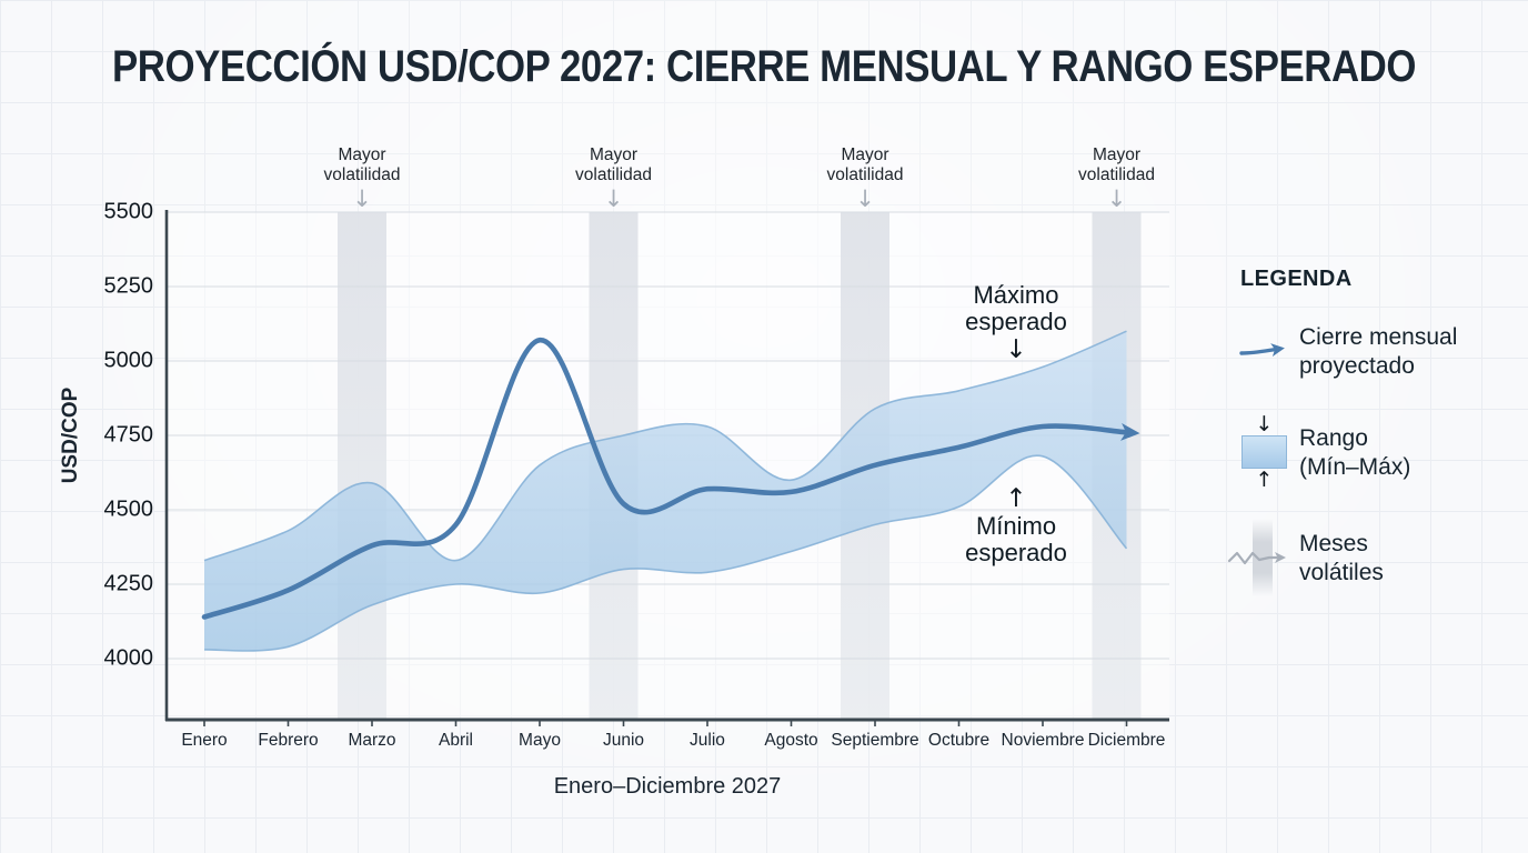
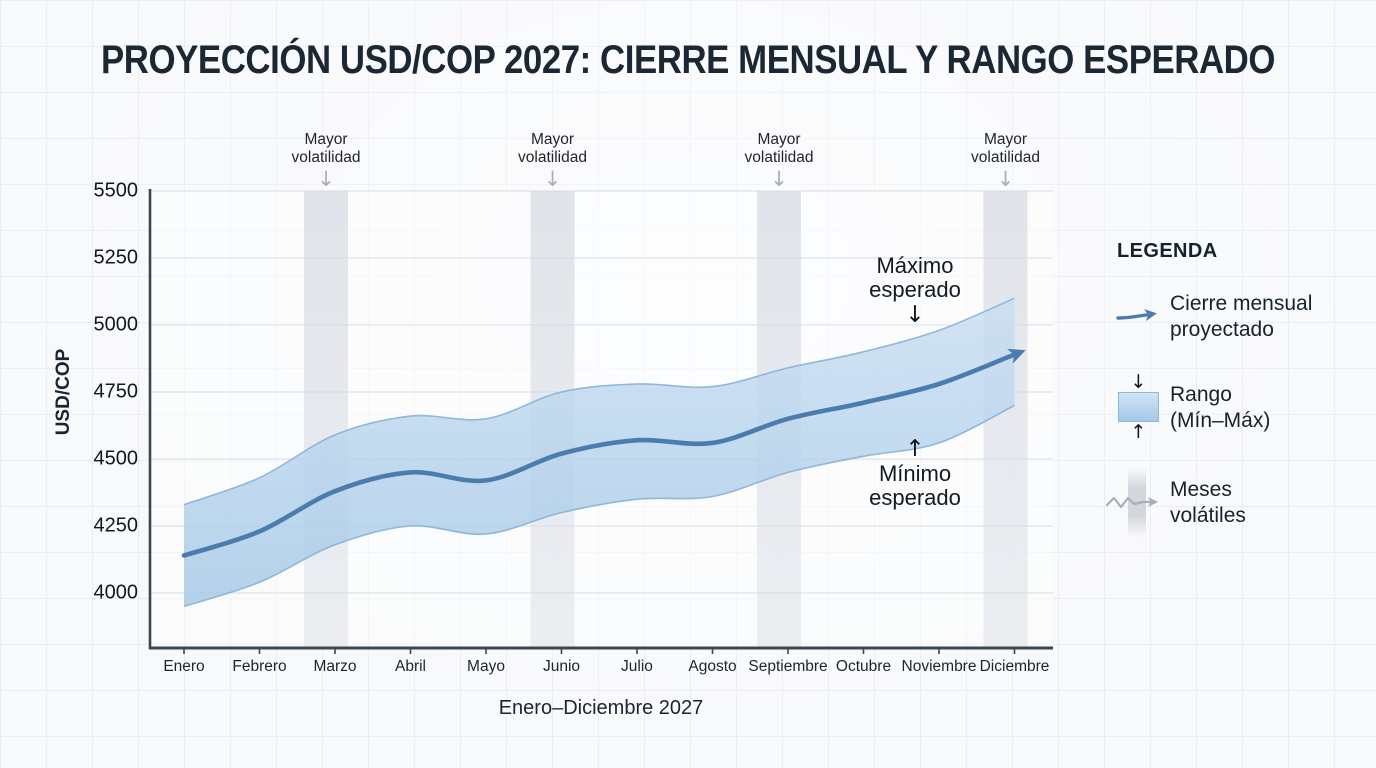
Mínimo esperado/Enero: 4030 -> 3950
Máximo esperado/Abril: 4330 -> 4660
Cierre mensual proyectado/Mayo: 5070 -> 4420
Mínimo esperado/Julio: 4290 -> 4350
Máximo esperado/Agosto: 4600 -> 4770
Mínimo esperado/Noviembre: 4680 -> 4560
Cierre mensual proyectado/Diciembre: 4760 -> 4890
Mínimo esperado/Diciembre: 4370 -> 4700
